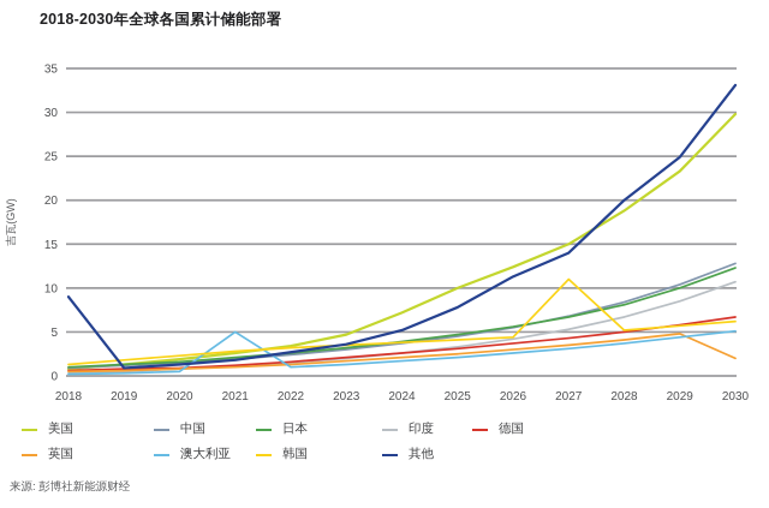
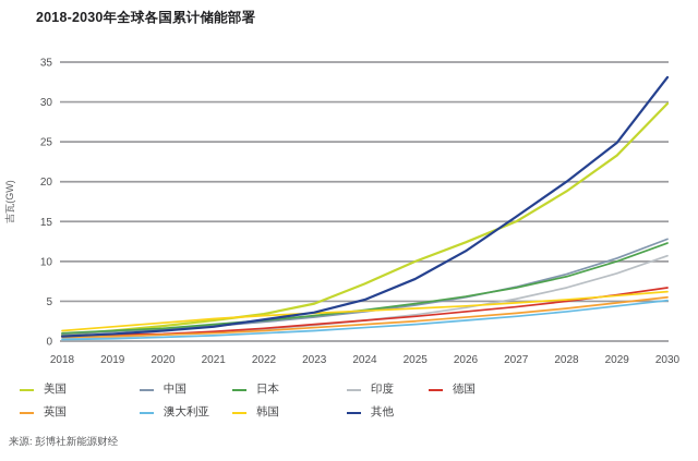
其他/2018: 9 -> 1
澳大利亚/2021: 5 -> 1
韩国/2027: 11 -> 5
其他/2027: 14 -> 16
英国/2030: 2 -> 6
